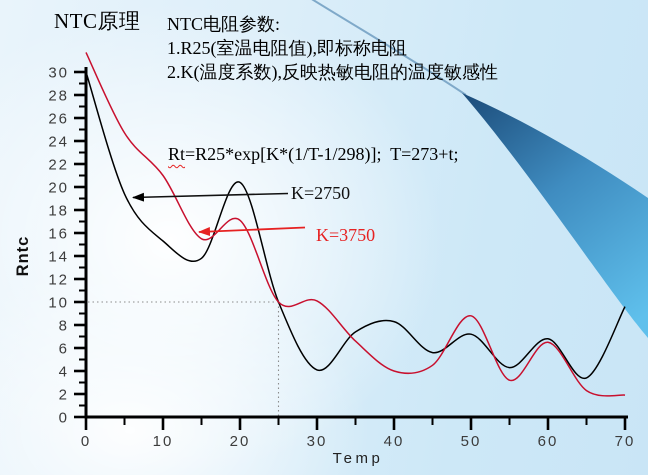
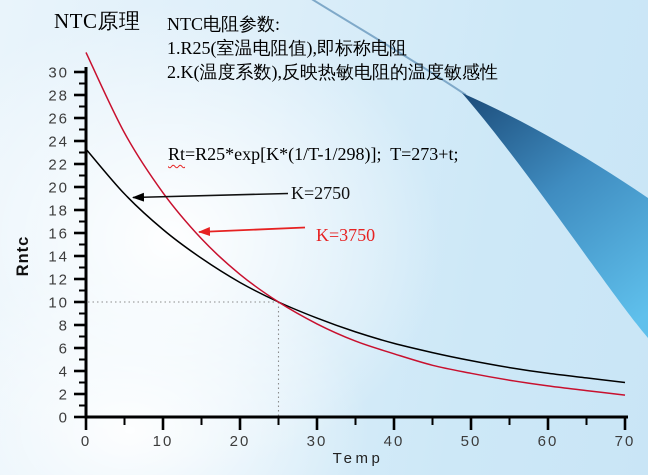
K=2750/0: 30.0 -> 23.3
K=2750/10: 15.3 -> 16.3
K=3750/10: 21.0 -> 19.5
K=2750/20: 20.4 -> 11.7
K=3750/20: 17.1 -> 12.4
K=2750/30: 4.1 -> 8.6
K=3750/30: 10.1 -> 8.1
K=2750/40: 8.3 -> 6.4
K=3750/40: 4.0 -> 5.5
K=2750/50: 7.2 -> 4.9
K=3750/50: 8.8 -> 3.8
K=2750/60: 6.8 -> 3.8
K=3750/60: 6.5 -> 2.7
K=2750/70: 9.6 -> 3.0
